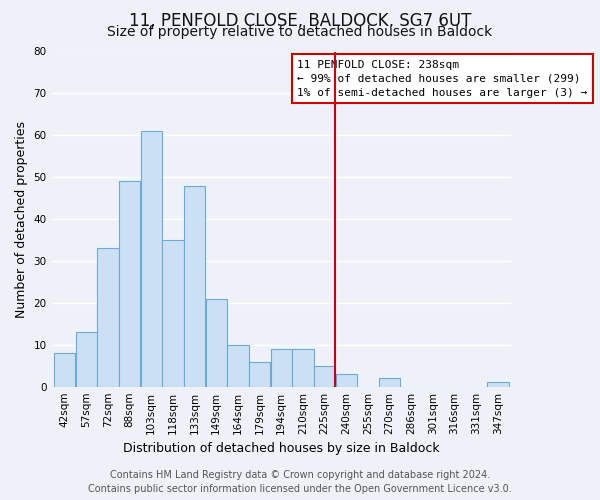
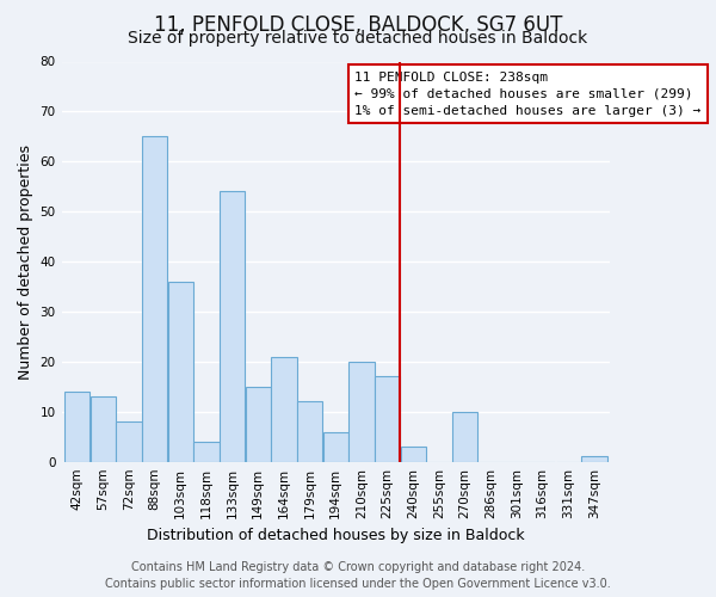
42sqm: 8 -> 14
72sqm: 33 -> 8
88sqm: 49 -> 65
103sqm: 61 -> 36
118sqm: 35 -> 4
133sqm: 48 -> 54
149sqm: 21 -> 15
164sqm: 10 -> 21
179sqm: 6 -> 12
194sqm: 9 -> 6
210sqm: 9 -> 20
225sqm: 5 -> 17
270sqm: 2 -> 10
